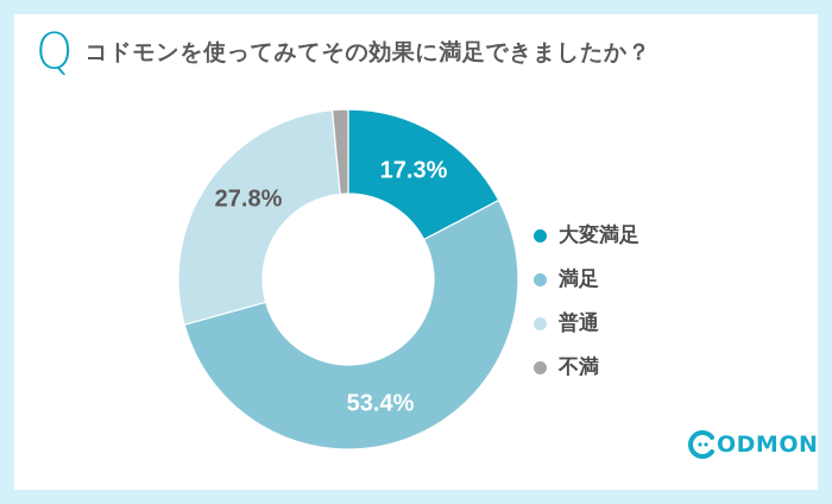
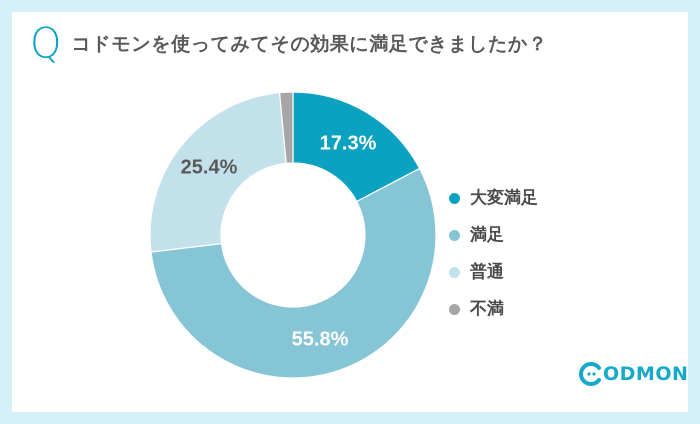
満足: 53.4% -> 55.8%
普通: 27.8% -> 25.4%
